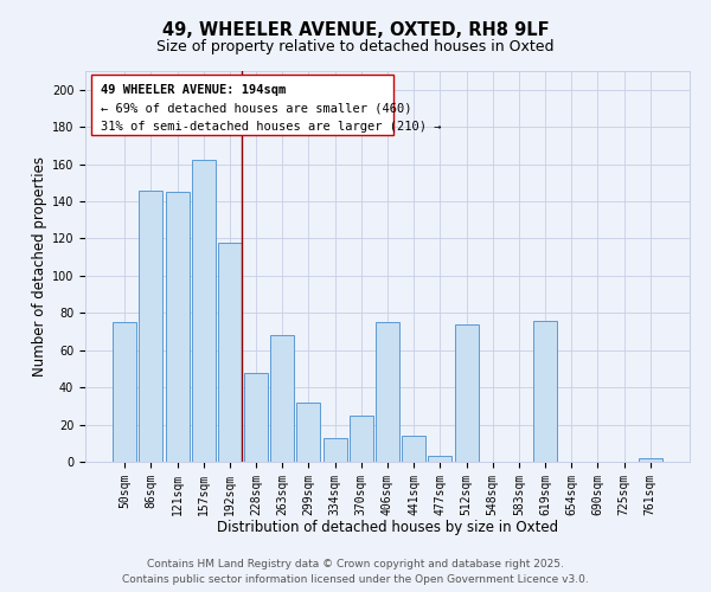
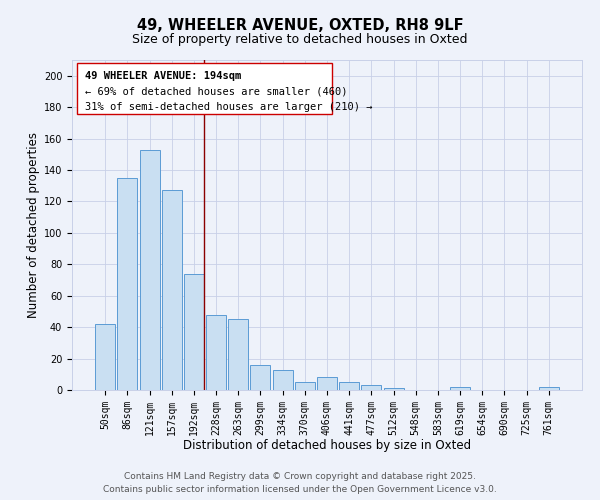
50sqm: 75 -> 42
86sqm: 146 -> 135
121sqm: 145 -> 153
157sqm: 162 -> 127
192sqm: 118 -> 74
263sqm: 68 -> 45
299sqm: 32 -> 16
370sqm: 25 -> 5
406sqm: 75 -> 8
441sqm: 14 -> 5
512sqm: 74 -> 1
619sqm: 76 -> 2
